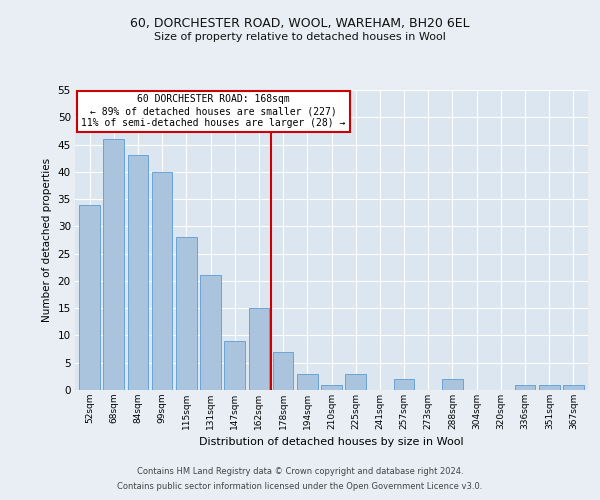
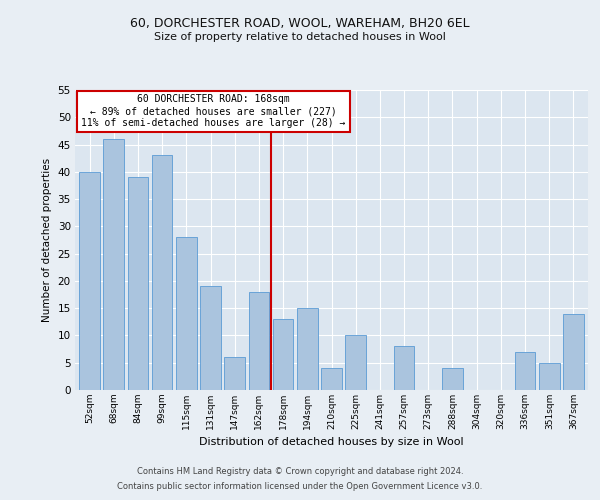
52sqm: 34 -> 40
84sqm: 43 -> 39
99sqm: 40 -> 43
131sqm: 21 -> 19
147sqm: 9 -> 6
162sqm: 15 -> 18
178sqm: 7 -> 13
194sqm: 3 -> 15
210sqm: 1 -> 4
225sqm: 3 -> 10
257sqm: 2 -> 8
288sqm: 2 -> 4
336sqm: 1 -> 7
351sqm: 1 -> 5
367sqm: 1 -> 14
